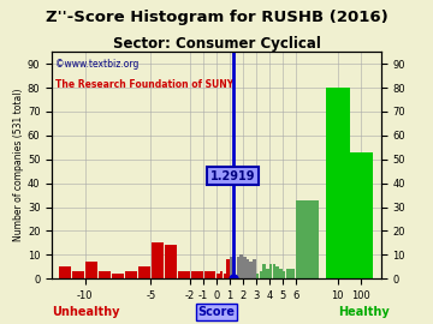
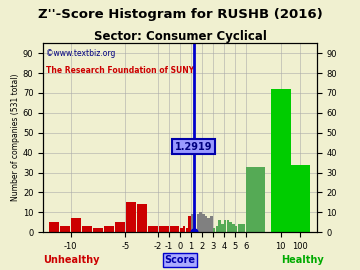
10: 80 -> 72
100: 53 -> 34
